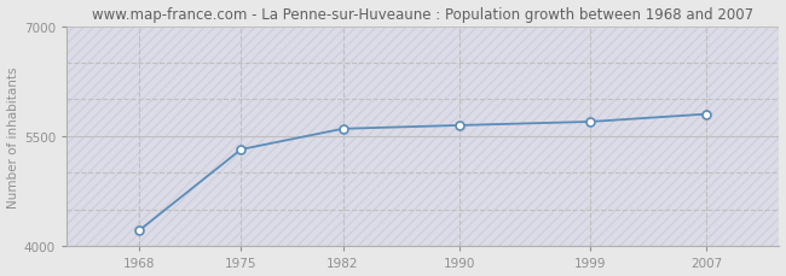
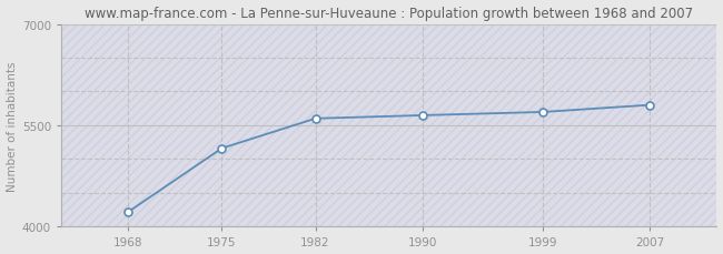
1975: 5320 -> 5160
